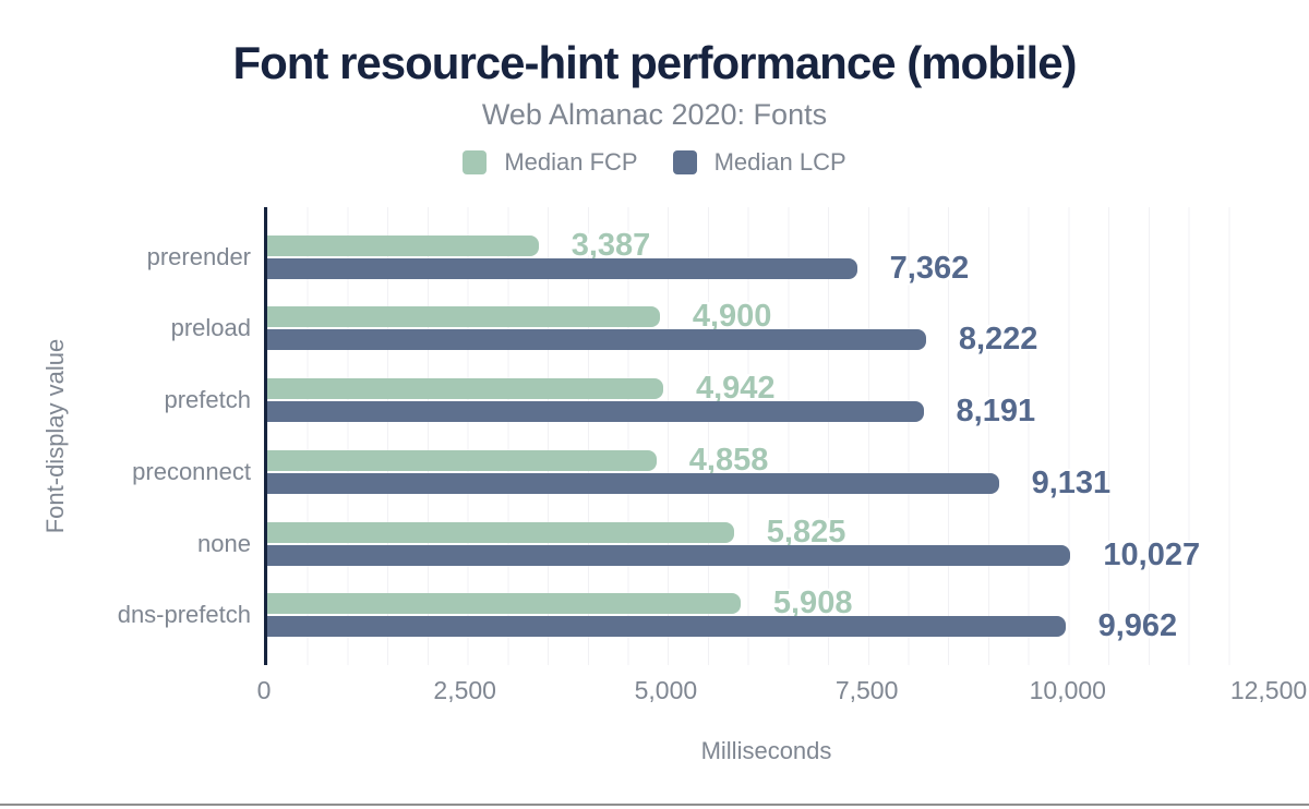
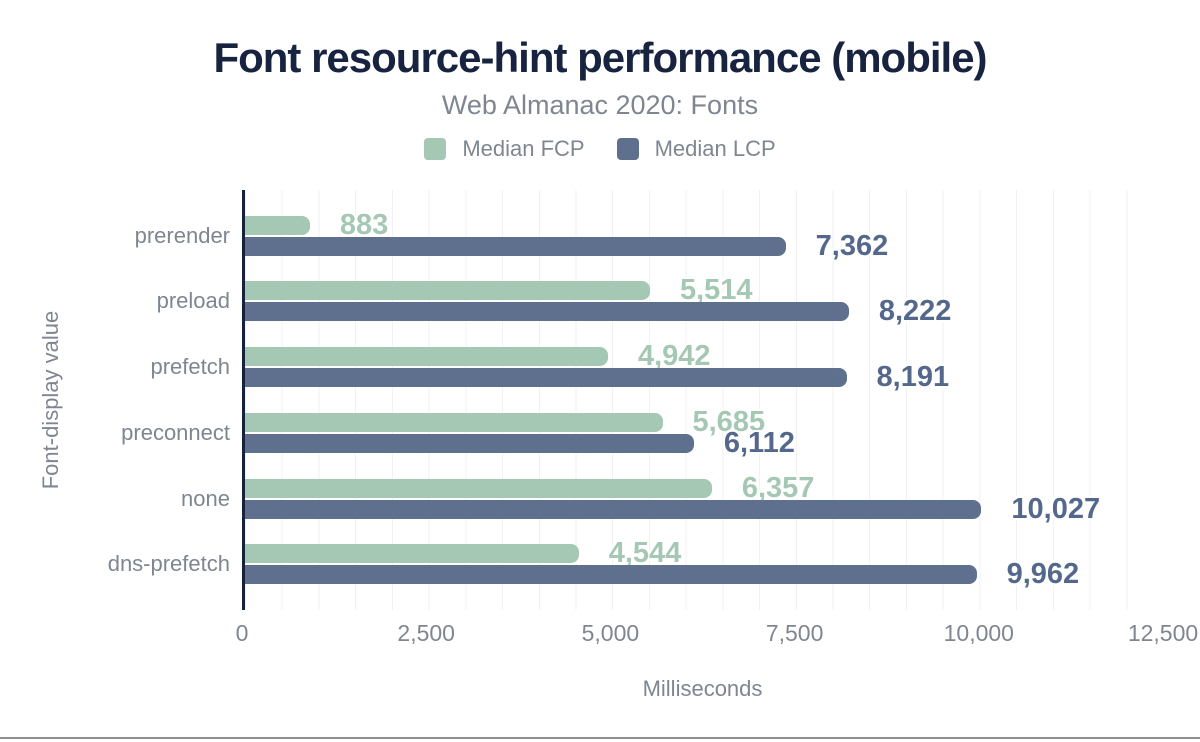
Median FCP/prerender: 3,387 -> 883
Median FCP/preload: 4,900 -> 5,514
Median FCP/preconnect: 4,858 -> 5,685
Median LCP/preconnect: 9,131 -> 6,112
Median FCP/none: 5,825 -> 6,357
Median FCP/dns-prefetch: 5,908 -> 4,544
